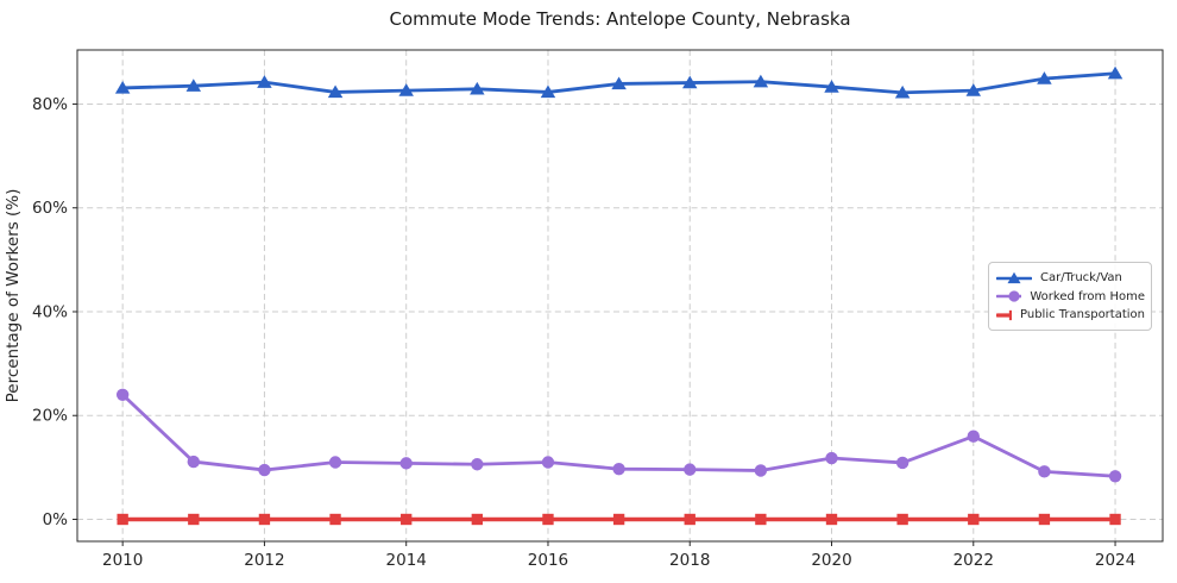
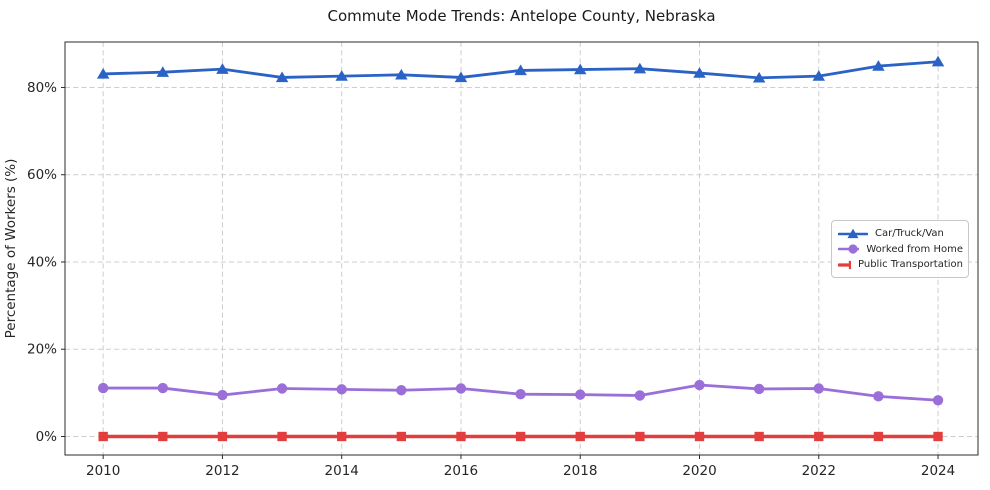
Worked from Home/2010: 24% -> 11%
Worked from Home/2022: 16% -> 11%
